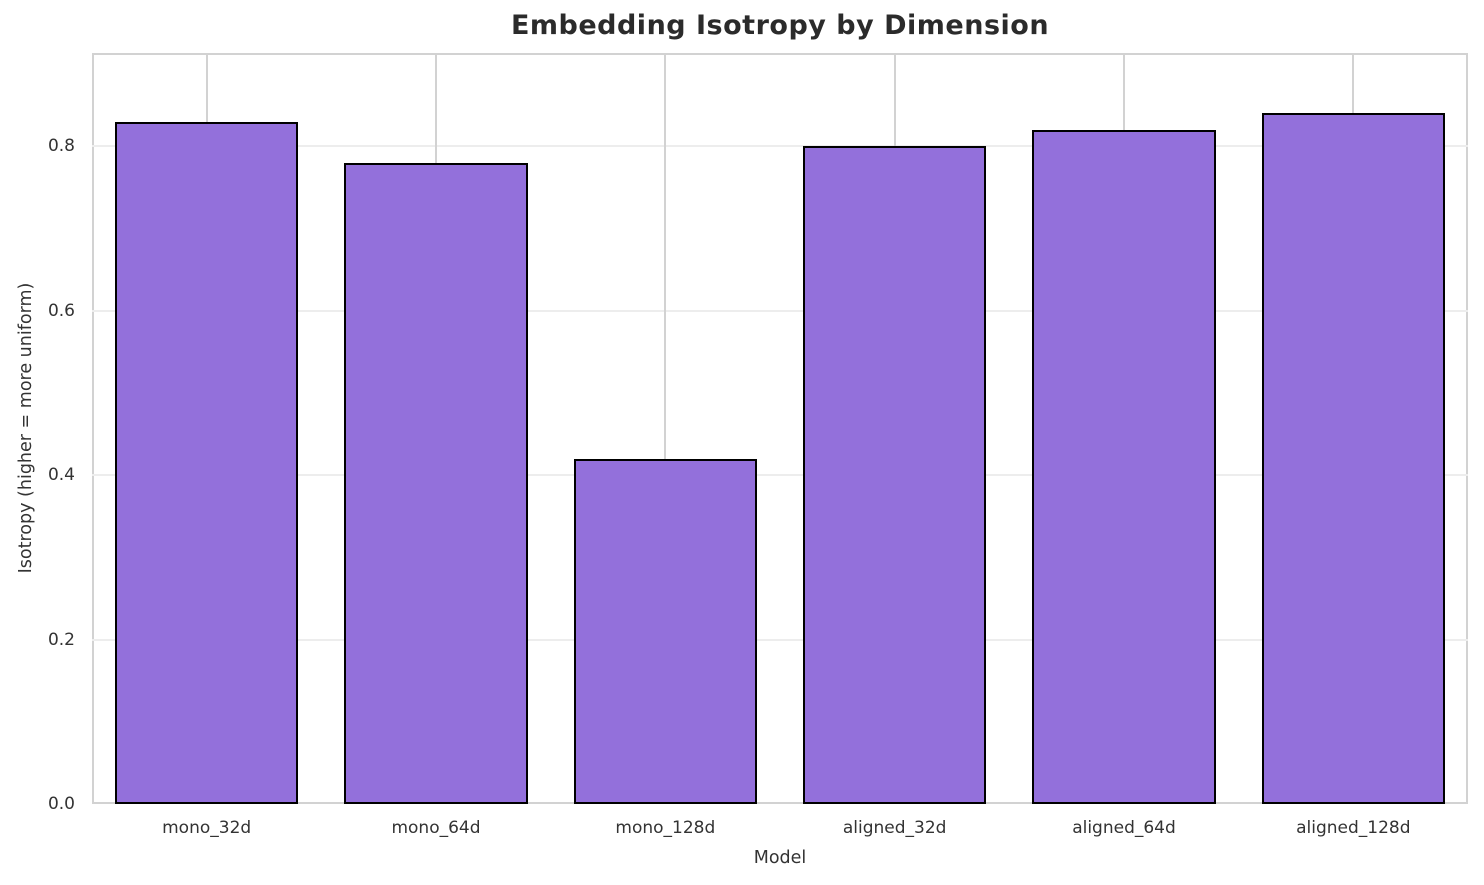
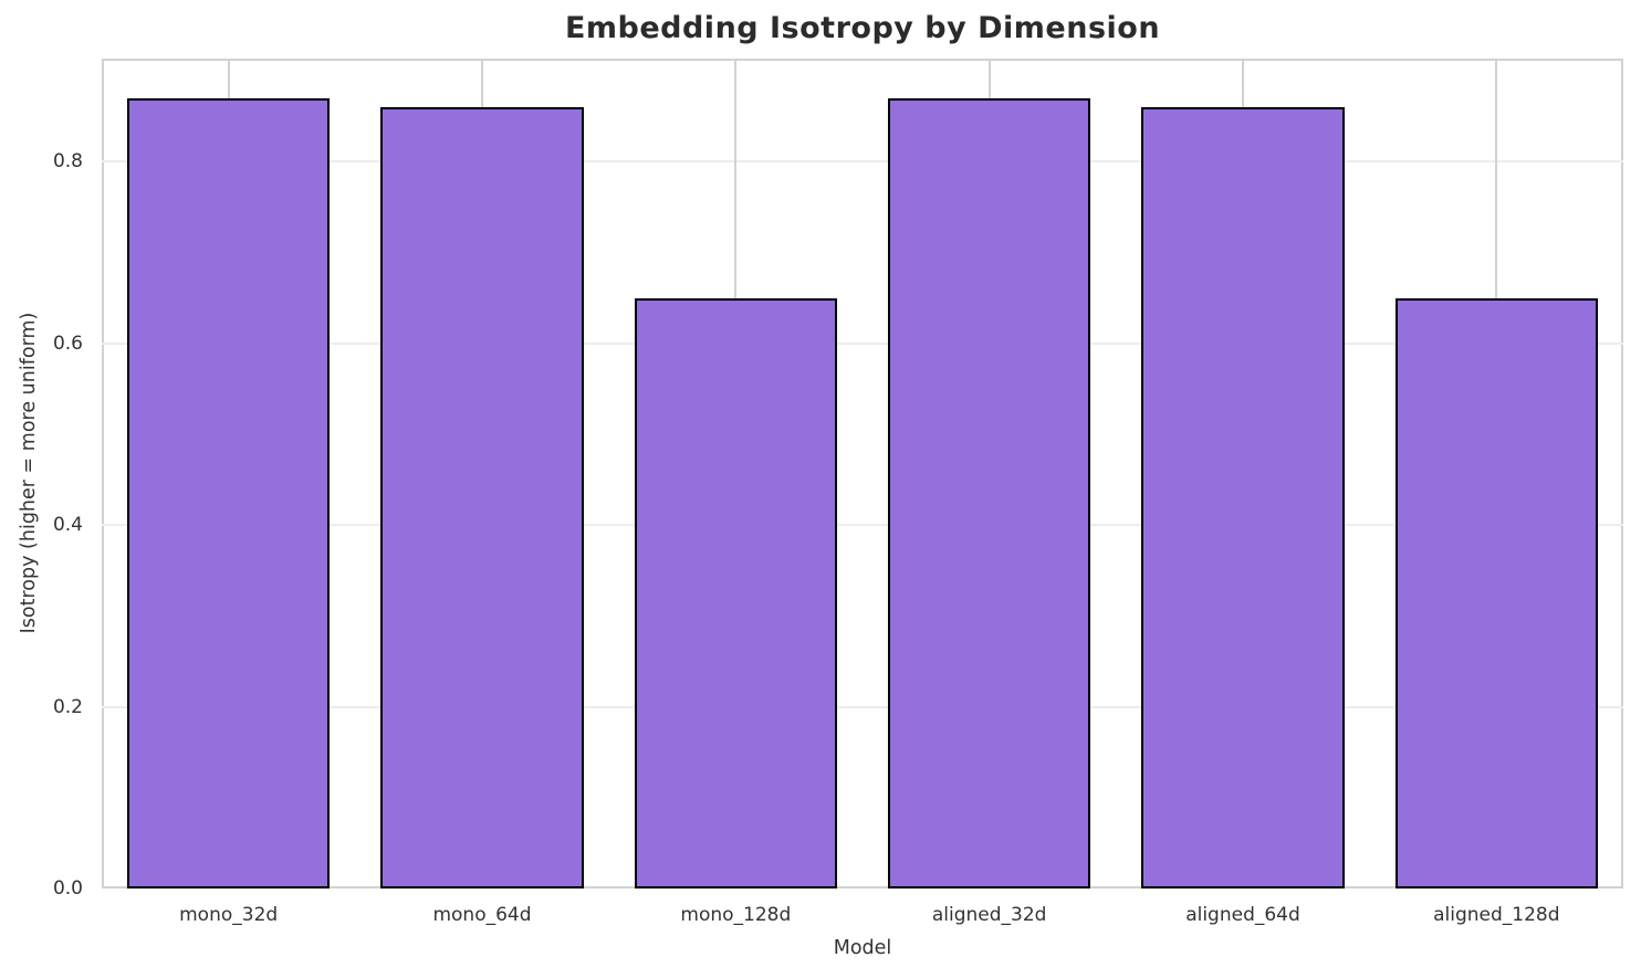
mono_32d: 0.83 -> 0.87
mono_64d: 0.78 -> 0.86
mono_128d: 0.42 -> 0.65
aligned_32d: 0.80 -> 0.87
aligned_64d: 0.82 -> 0.86
aligned_128d: 0.84 -> 0.65
